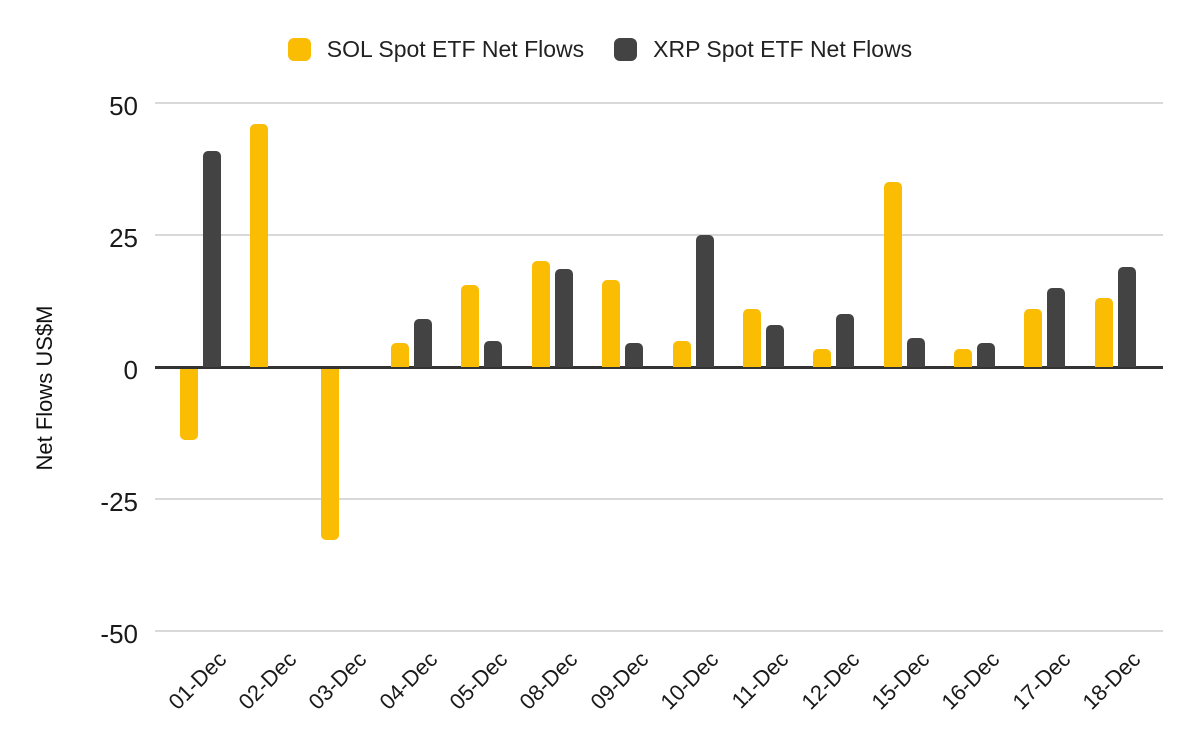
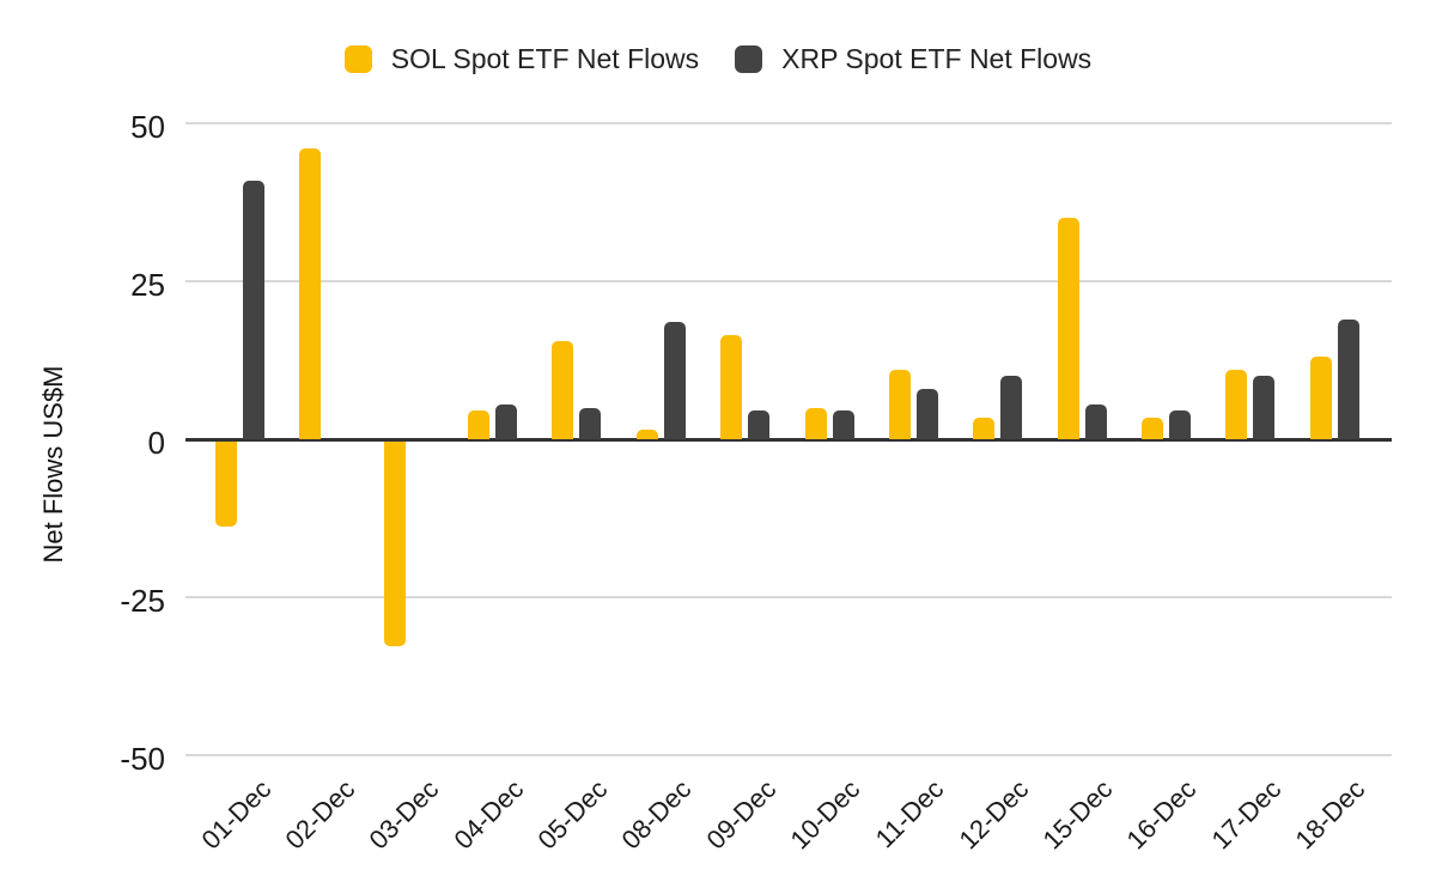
XRP Spot ETF Net Flows/04-Dec: 9 -> 6
SOL Spot ETF Net Flows/08-Dec: 20 -> 2
XRP Spot ETF Net Flows/10-Dec: 25 -> 4
XRP Spot ETF Net Flows/17-Dec: 15 -> 10
